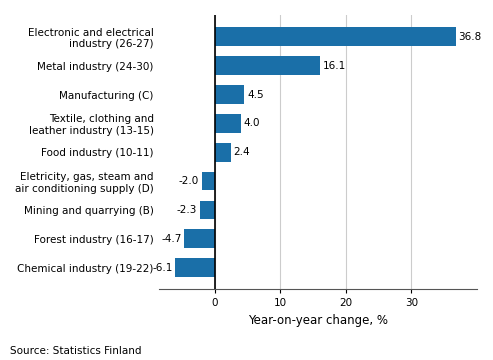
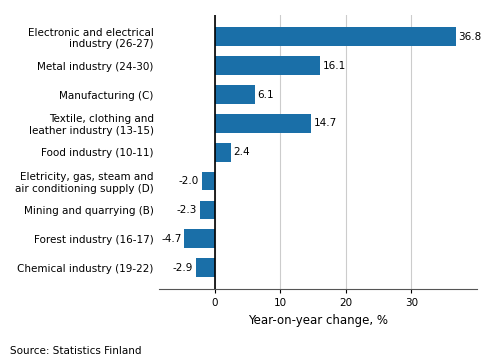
Manufacturing (C): 4.5 -> 6.1
Textile, clothing and leather industry (13-15): 4.0 -> 14.7
Chemical industry (19-22): -6.1 -> -2.9
